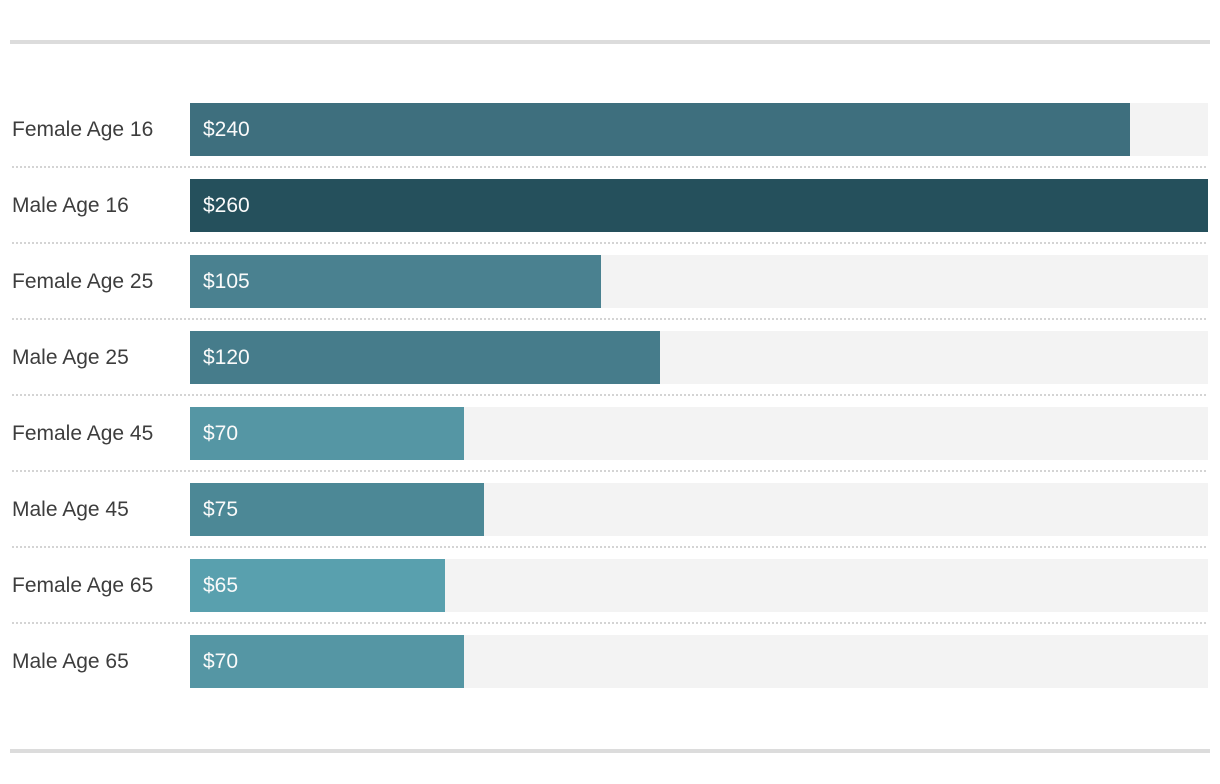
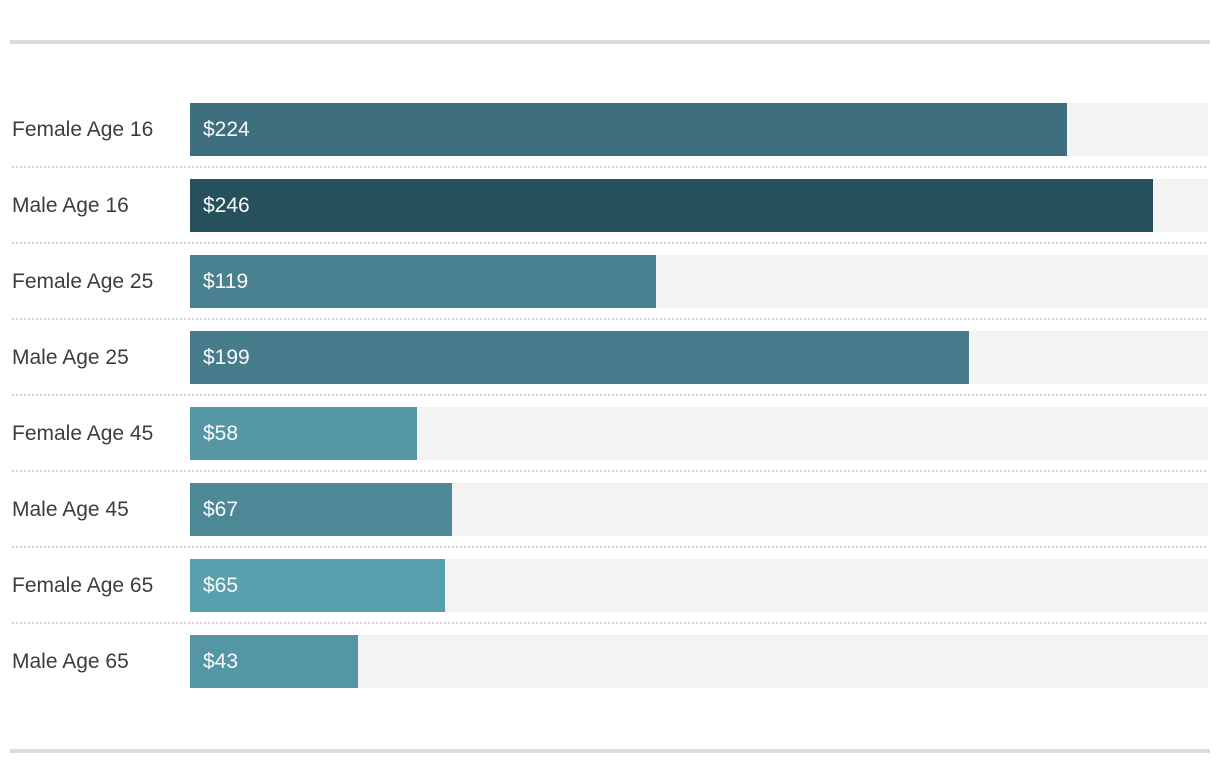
Female Age 16: $240 -> $224
Male Age 16: $260 -> $246
Female Age 25: $105 -> $119
Male Age 25: $120 -> $199
Female Age 45: $70 -> $58
Male Age 45: $75 -> $67
Male Age 65: $70 -> $43
